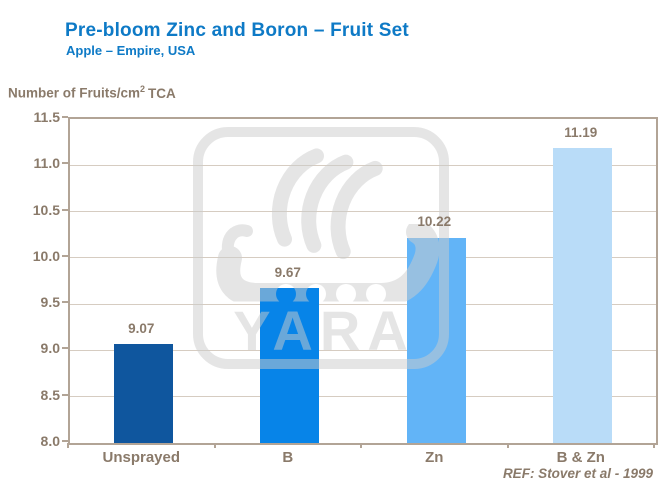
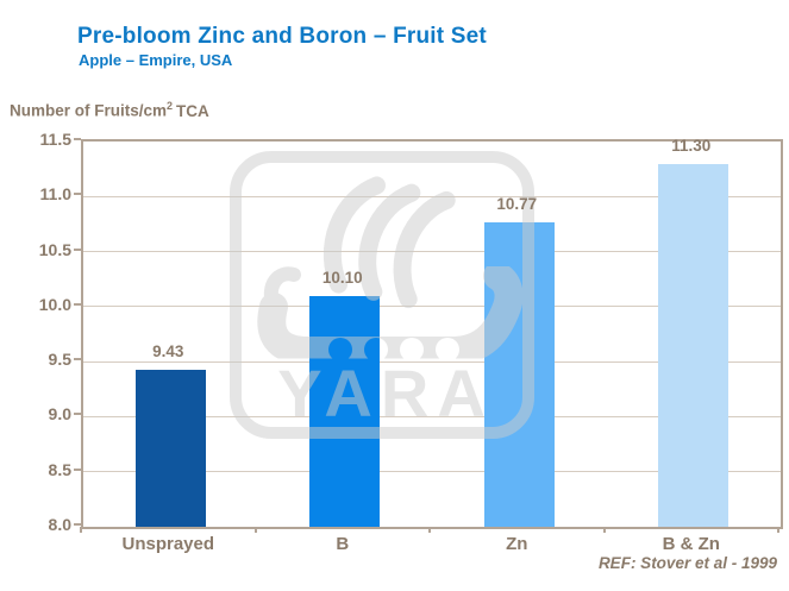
Unsprayed: 9.07 -> 9.43
B: 9.67 -> 10.10
Zn: 10.22 -> 10.77
B & Zn: 11.19 -> 11.30
